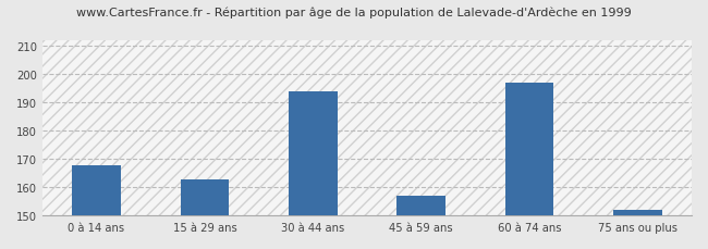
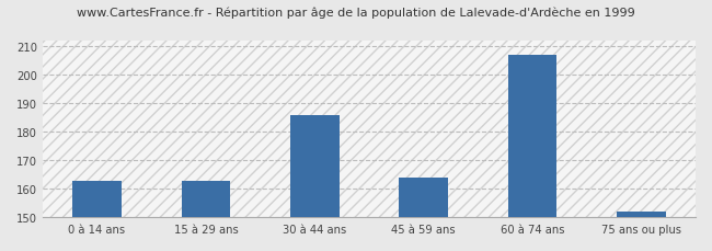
0 à 14 ans: 168 -> 163
30 à 44 ans: 194 -> 186
45 à 59 ans: 157 -> 164
60 à 74 ans: 197 -> 207
